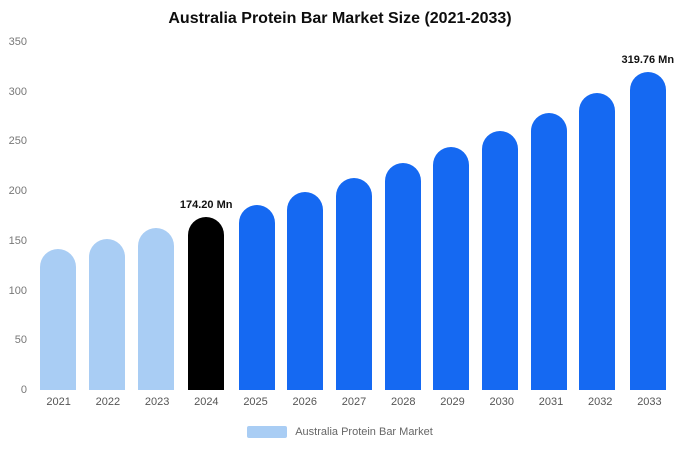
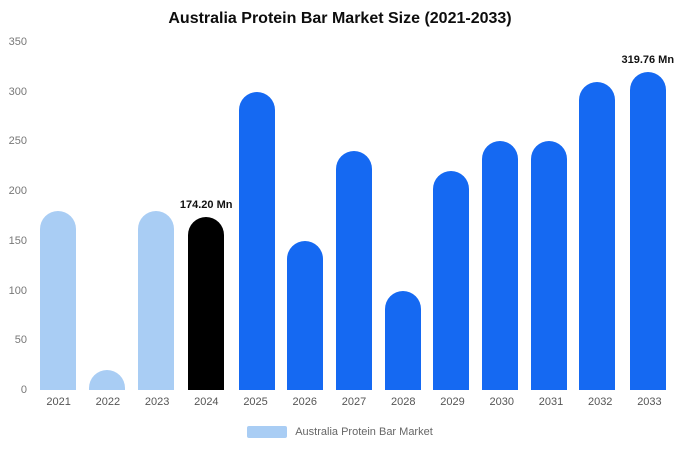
2021: 140 -> 180
2022: 150 -> 20
2023: 160 -> 180
2025: 190 -> 300
2026: 200 -> 150
2027: 210 -> 240
2028: 230 -> 100
2029: 240 -> 220
2030: 260 -> 250
2031: 280 -> 250
2032: 300 -> 310
